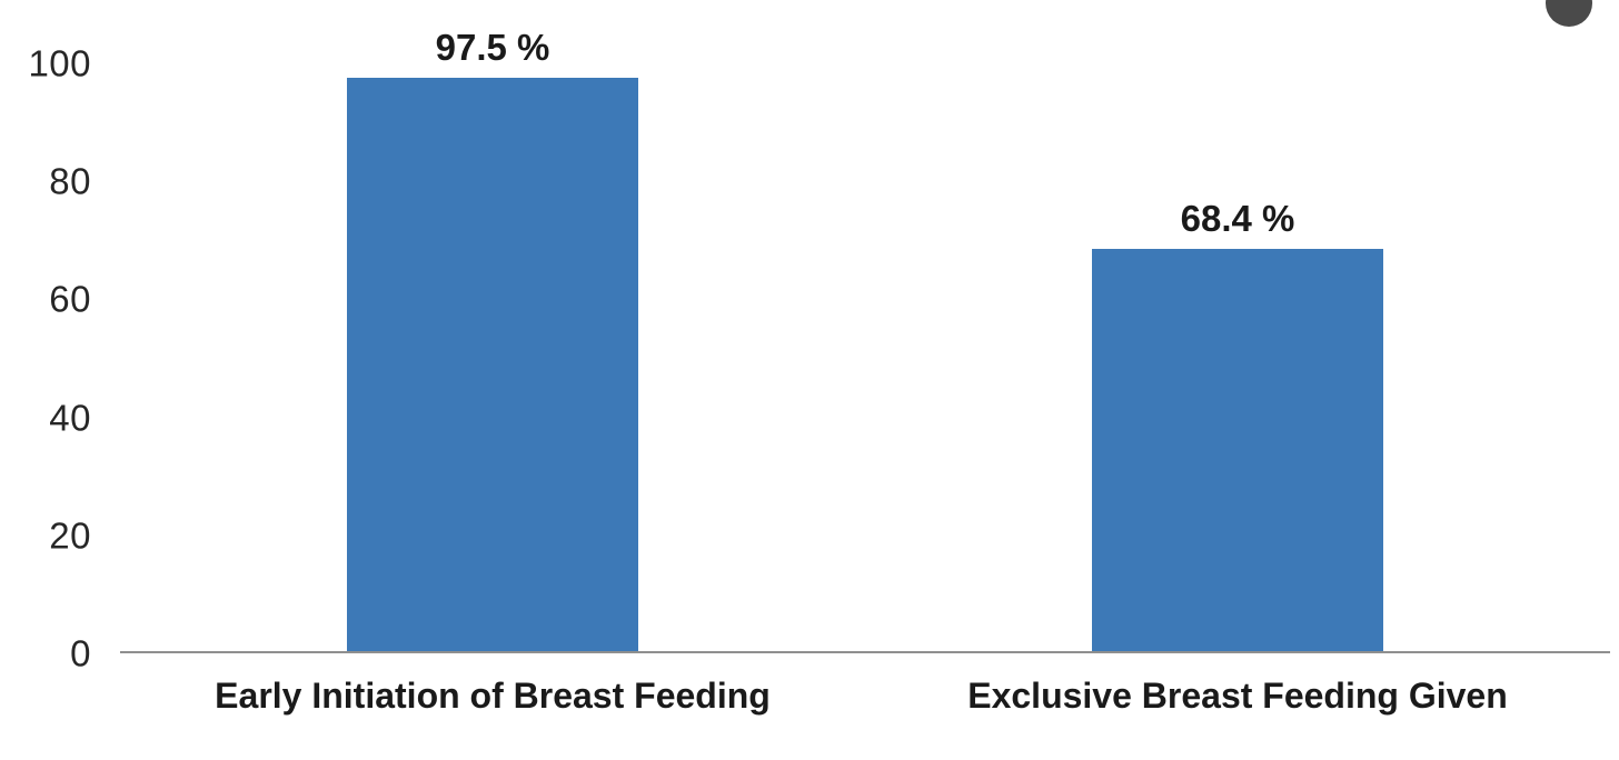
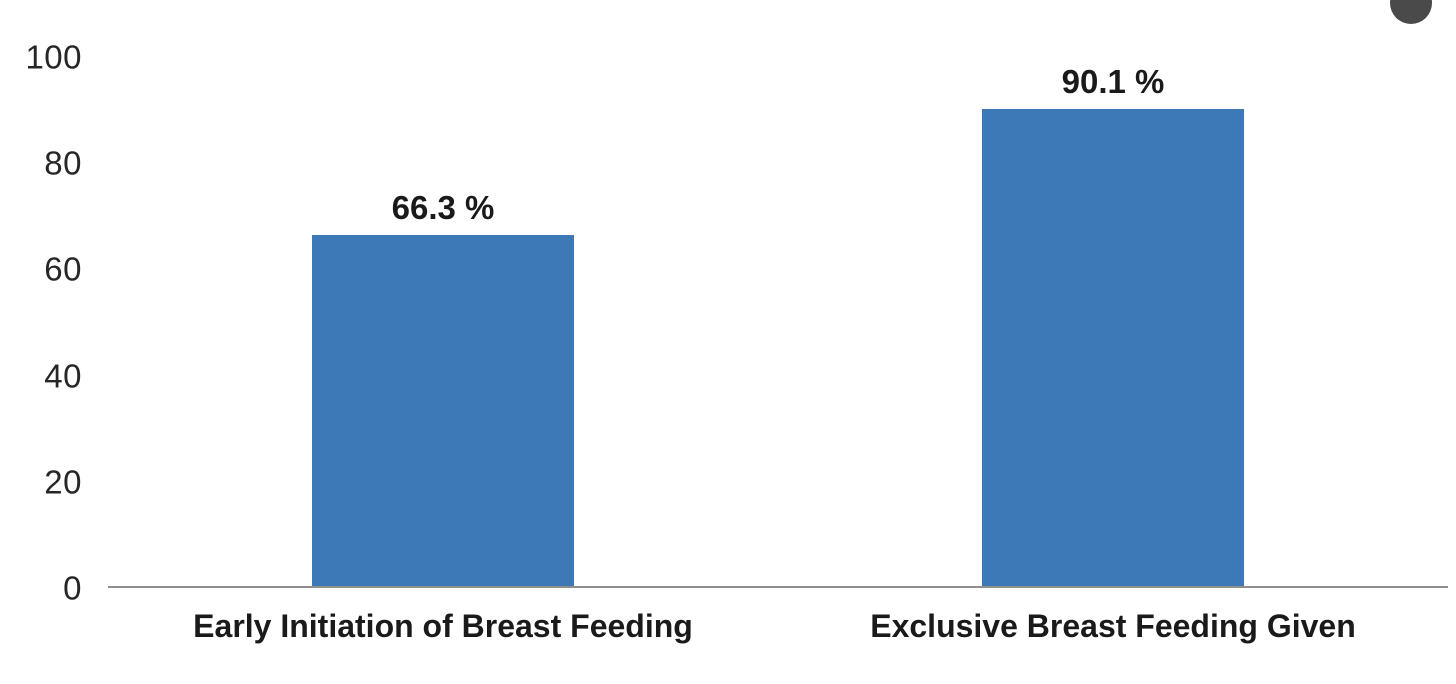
Early Initiation of Breast Feeding: 97.5 -> 66.3
Exclusive Breast Feeding Given: 68.4 -> 90.1
